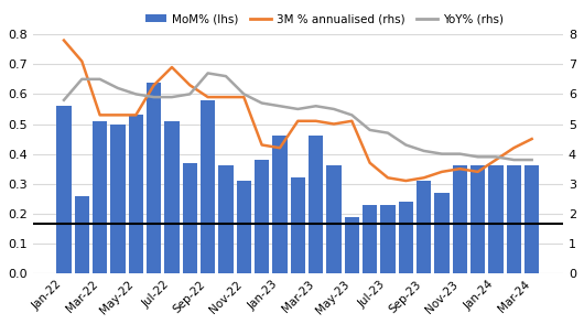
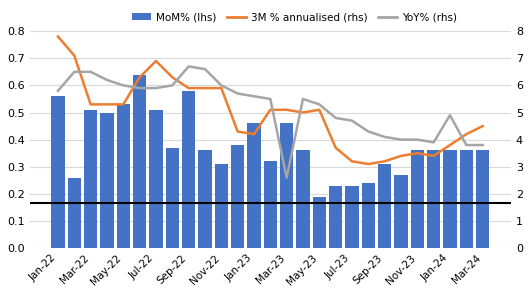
YoY% (rhs)/Mar-23: 5.6 -> 2.6
YoY% (rhs)/Jan-24: 3.9 -> 4.9
